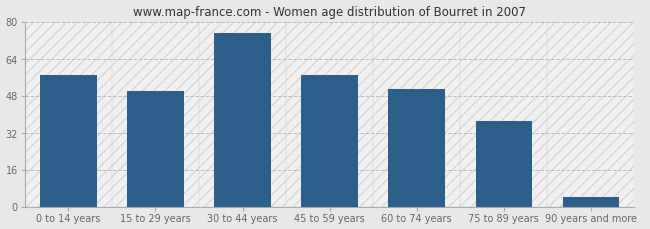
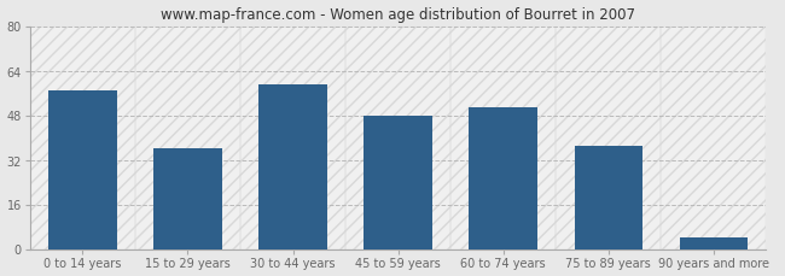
15 to 29 years: 50 -> 36
30 to 44 years: 75 -> 59
45 to 59 years: 57 -> 48
